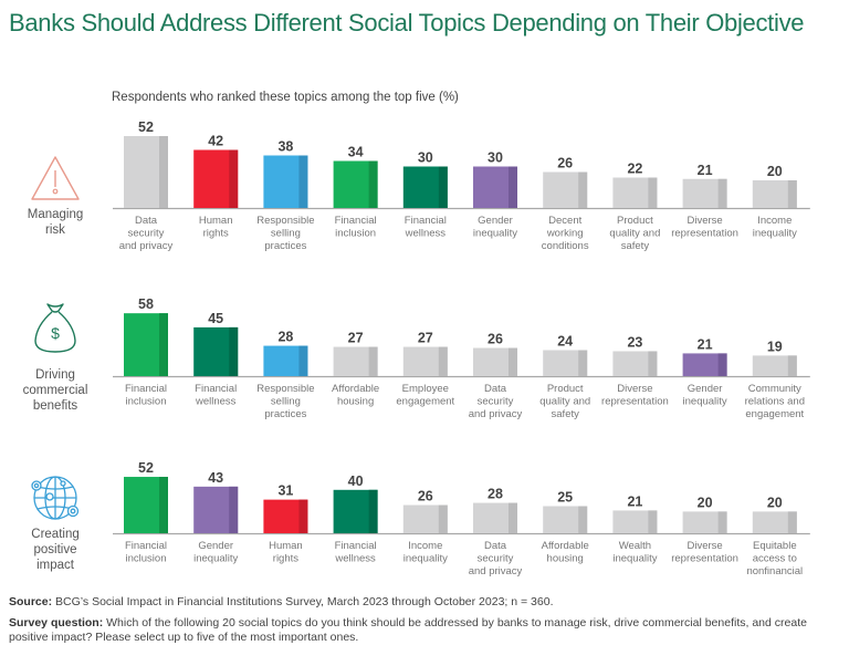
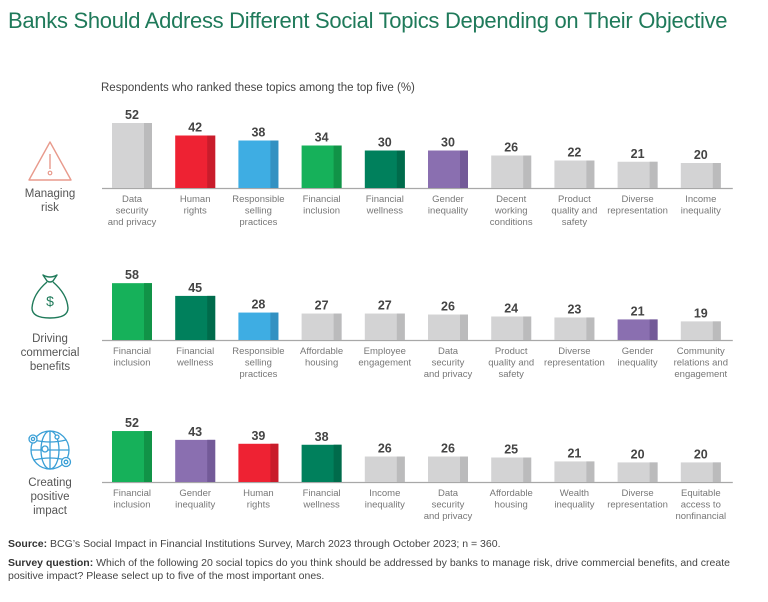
Creating positive impact/Human rights: 31 -> 39
Creating positive impact/Financial wellness: 40 -> 38
Creating positive impact/Data security and privacy: 28 -> 26
